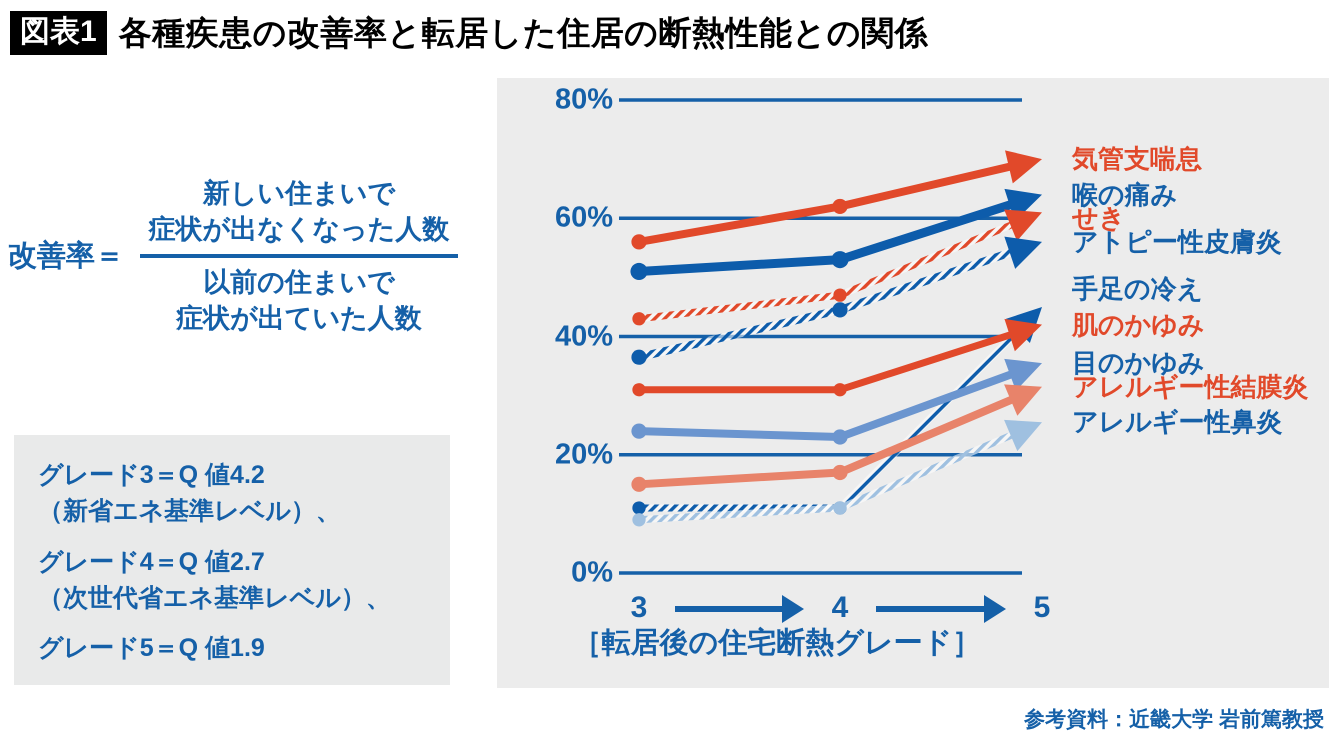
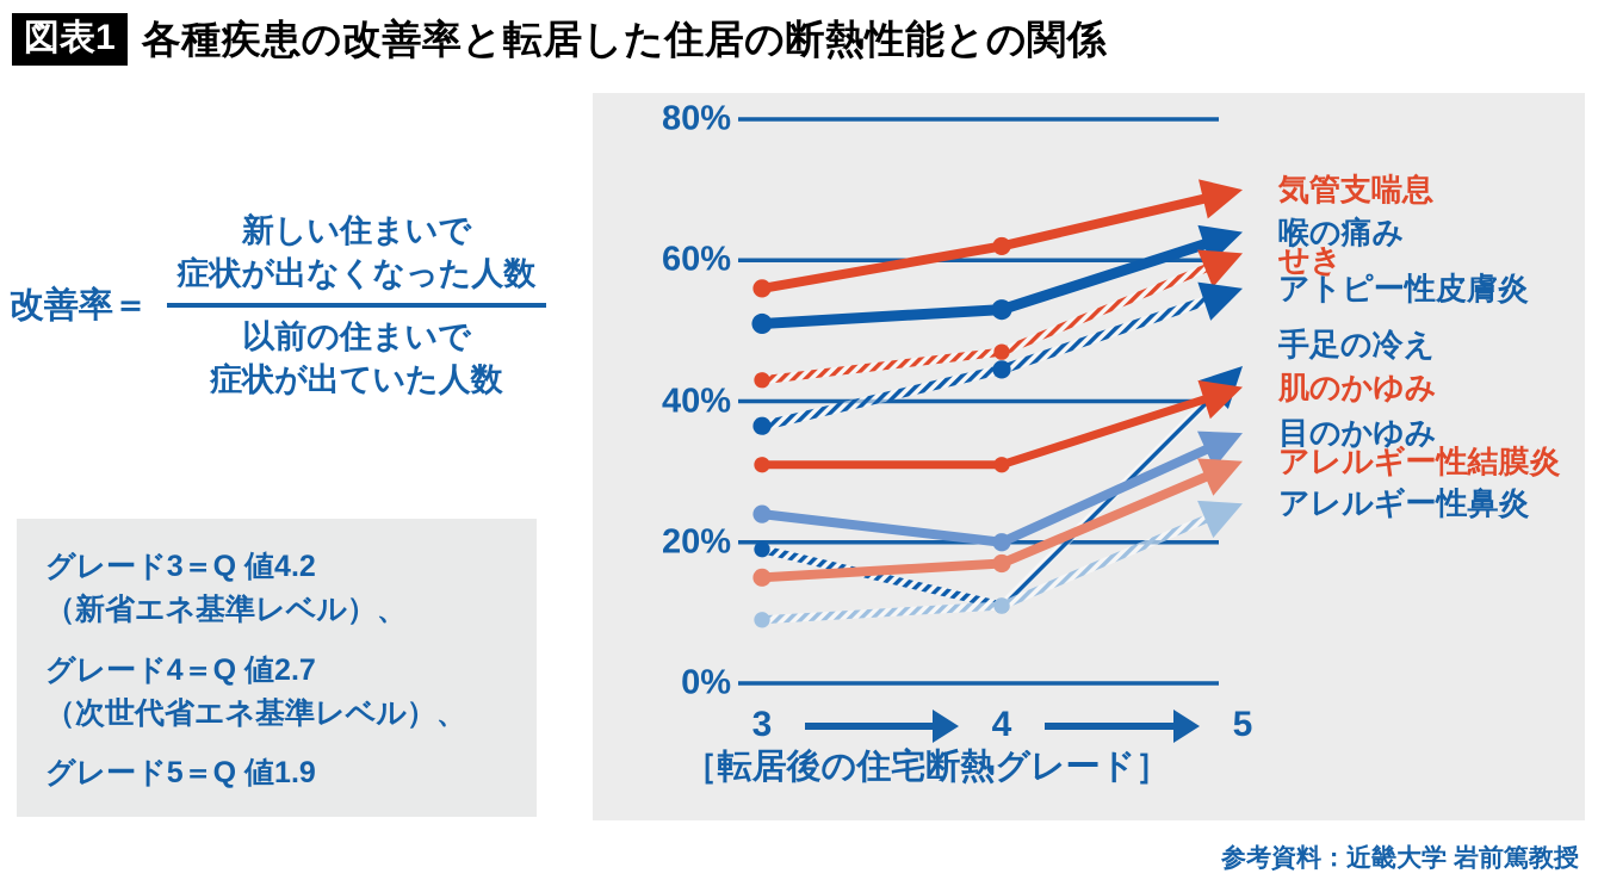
手足の冷え/3: 11% -> 19%
目のかゆみ/4: 23% -> 20%
